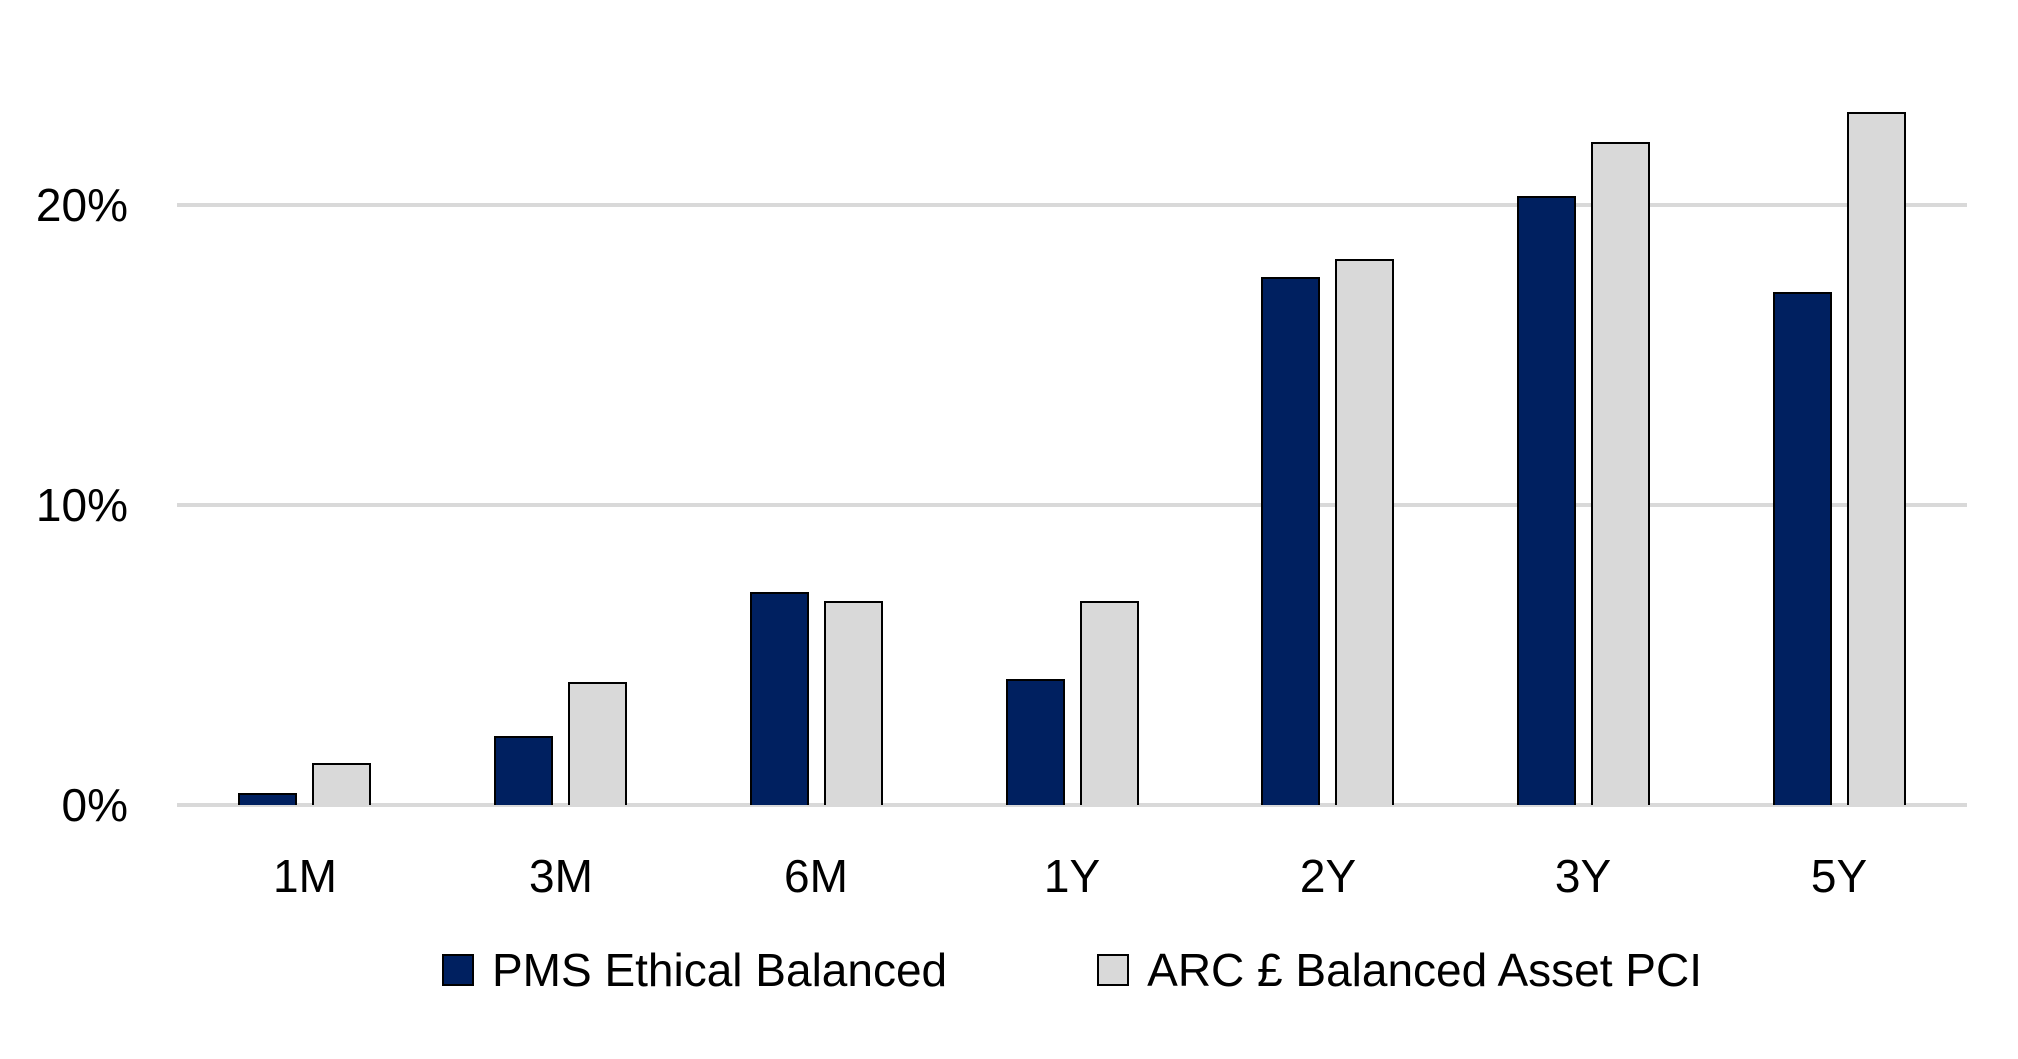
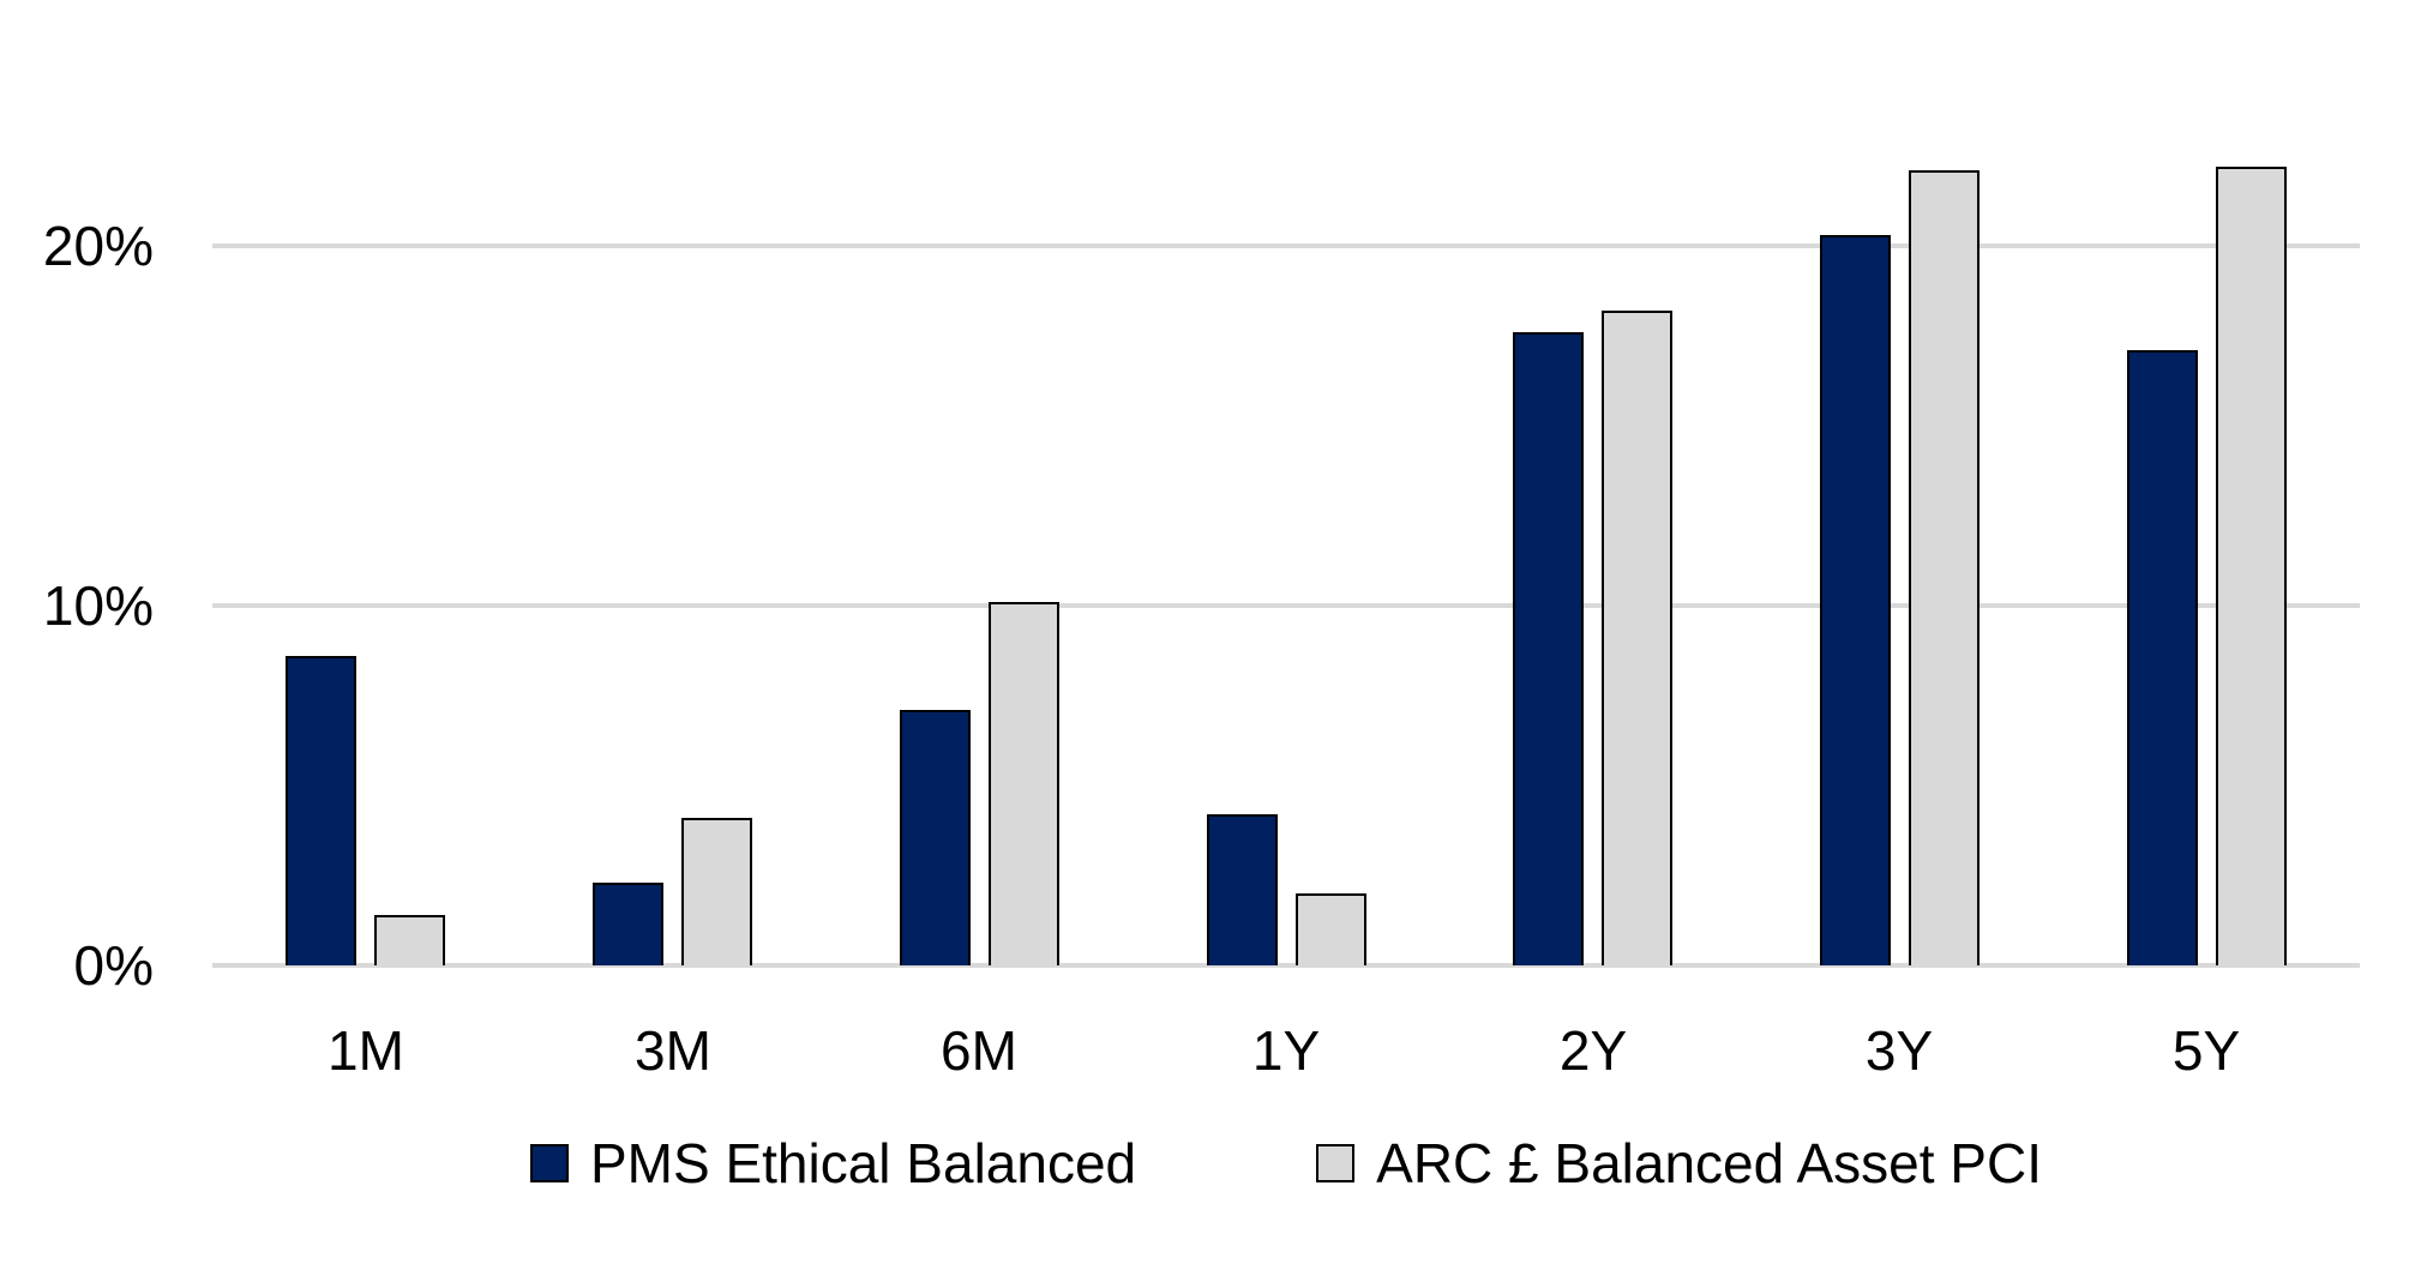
PMS Ethical Balanced/1M: 0.4% -> 8.6%
ARC £ Balanced Asset PCI/6M: 6.8% -> 10.1%
ARC £ Balanced Asset PCI/1Y: 6.8% -> 2.0%
ARC £ Balanced Asset PCI/5Y: 23.1% -> 22.2%
